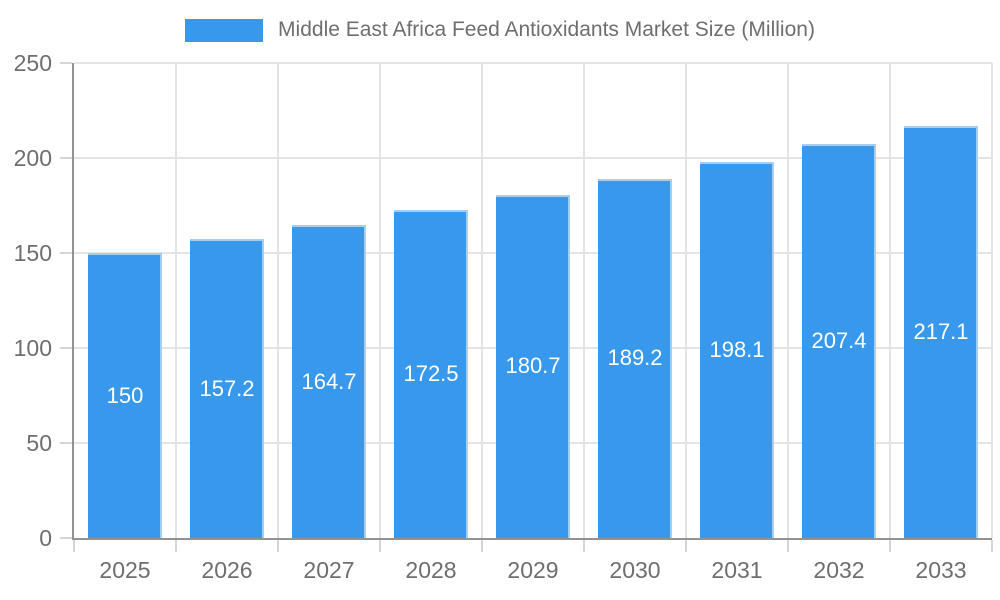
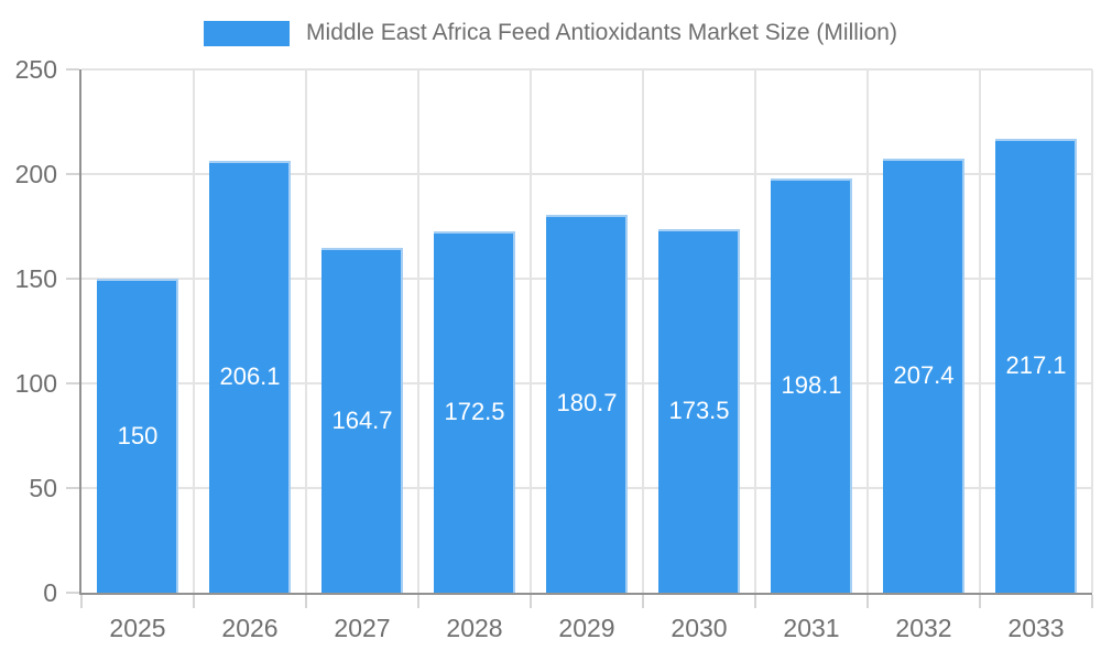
2026: 157.2 -> 206.1
2030: 189.2 -> 173.5
